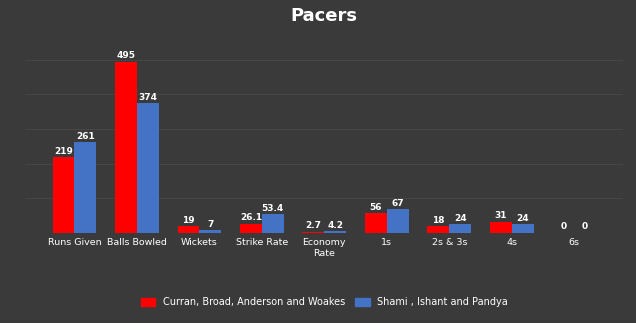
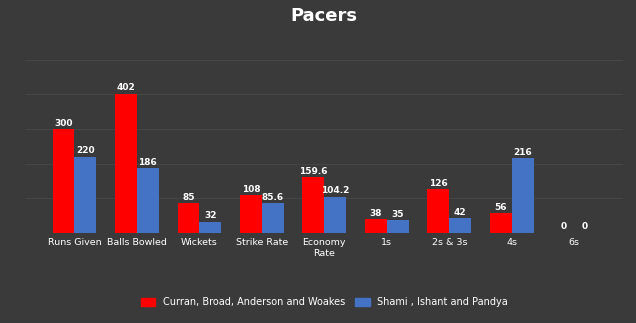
Curran, Broad, Anderson and Woakes/Runs Given: 219 -> 300
Shami , Ishant and Pandya/Runs Given: 261 -> 220
Curran, Broad, Anderson and Woakes/Balls Bowled: 495 -> 402
Shami , Ishant and Pandya/Balls Bowled: 374 -> 186
Curran, Broad, Anderson and Woakes/Wickets: 19 -> 85
Shami , Ishant and Pandya/Wickets: 7 -> 32
Curran, Broad, Anderson and Woakes/Strike Rate: 26.1 -> 108
Shami , Ishant and Pandya/Strike Rate: 53.4 -> 85.6
Curran, Broad, Anderson and Woakes/Economy Rate: 2.7 -> 159.6
Shami , Ishant and Pandya/Economy Rate: 4.2 -> 104.2
Curran, Broad, Anderson and Woakes/1s: 56 -> 38
Shami , Ishant and Pandya/1s: 67 -> 35
Curran, Broad, Anderson and Woakes/2s & 3s: 18 -> 126
Shami , Ishant and Pandya/2s & 3s: 24 -> 42
Curran, Broad, Anderson and Woakes/4s: 31 -> 56
Shami , Ishant and Pandya/4s: 24 -> 216
